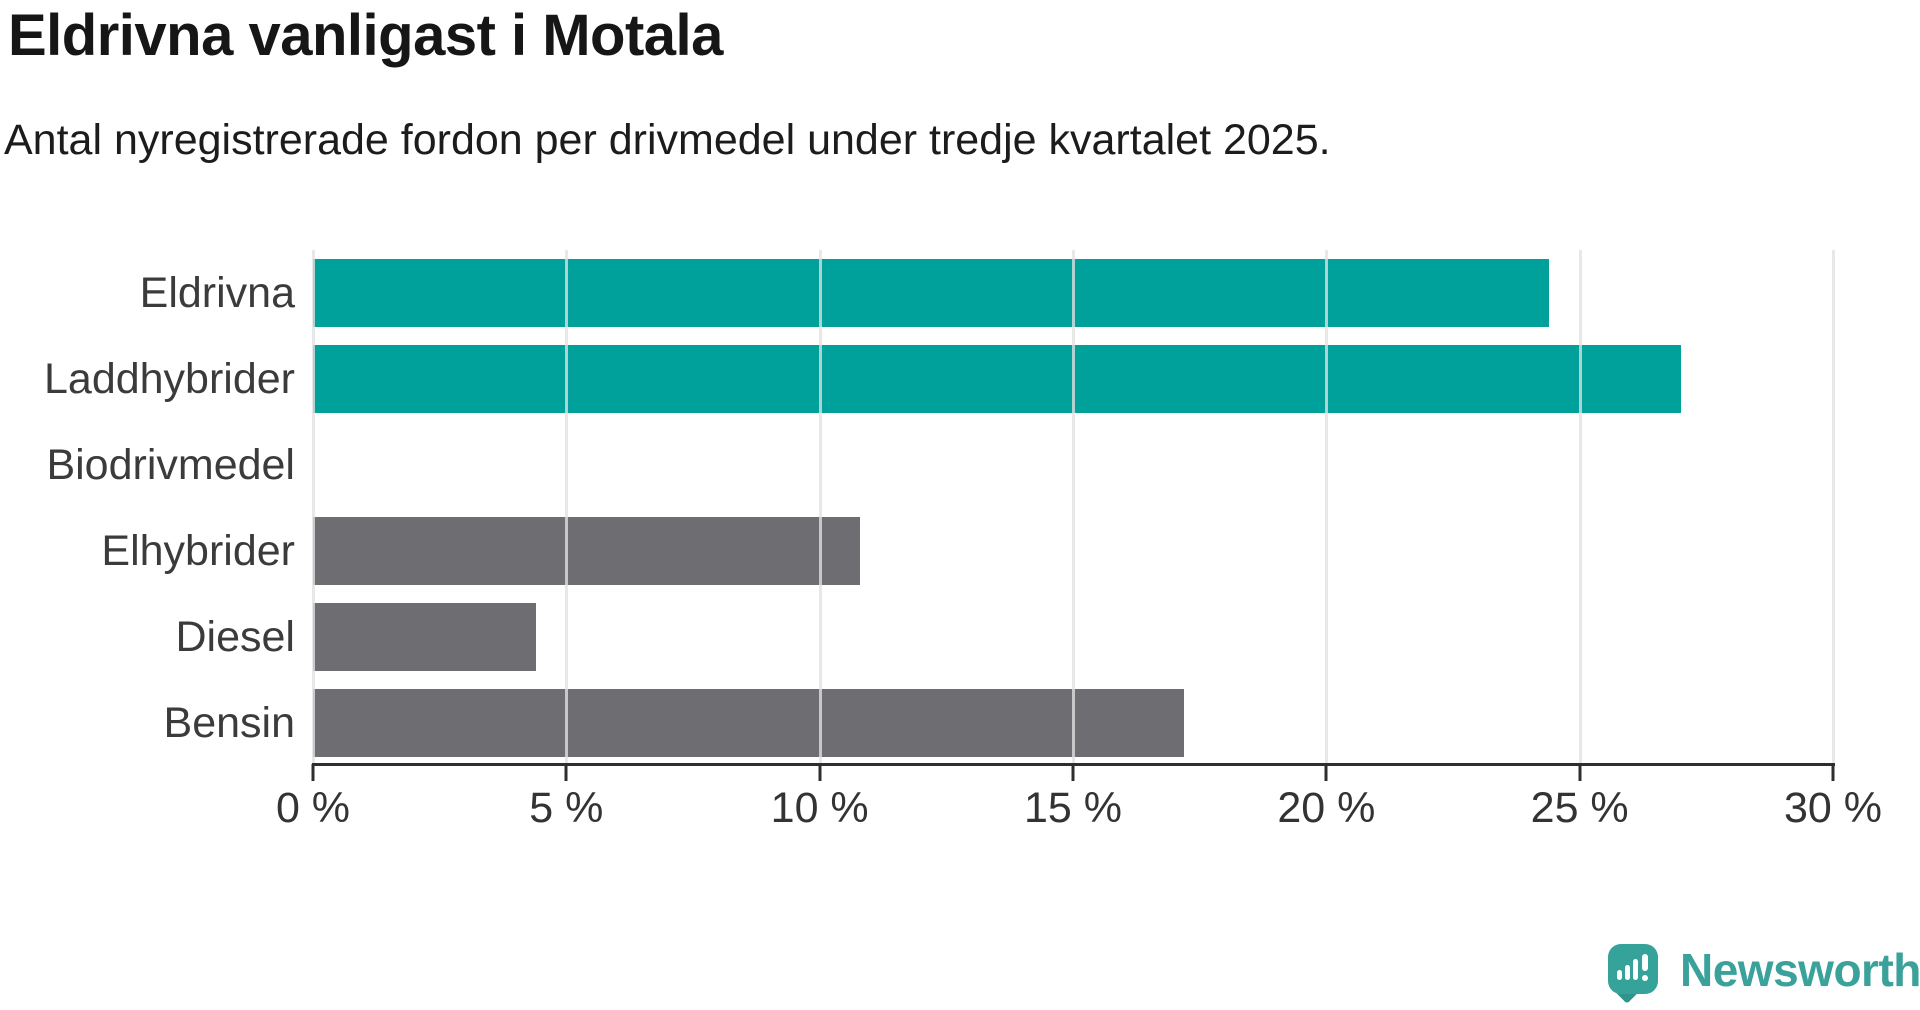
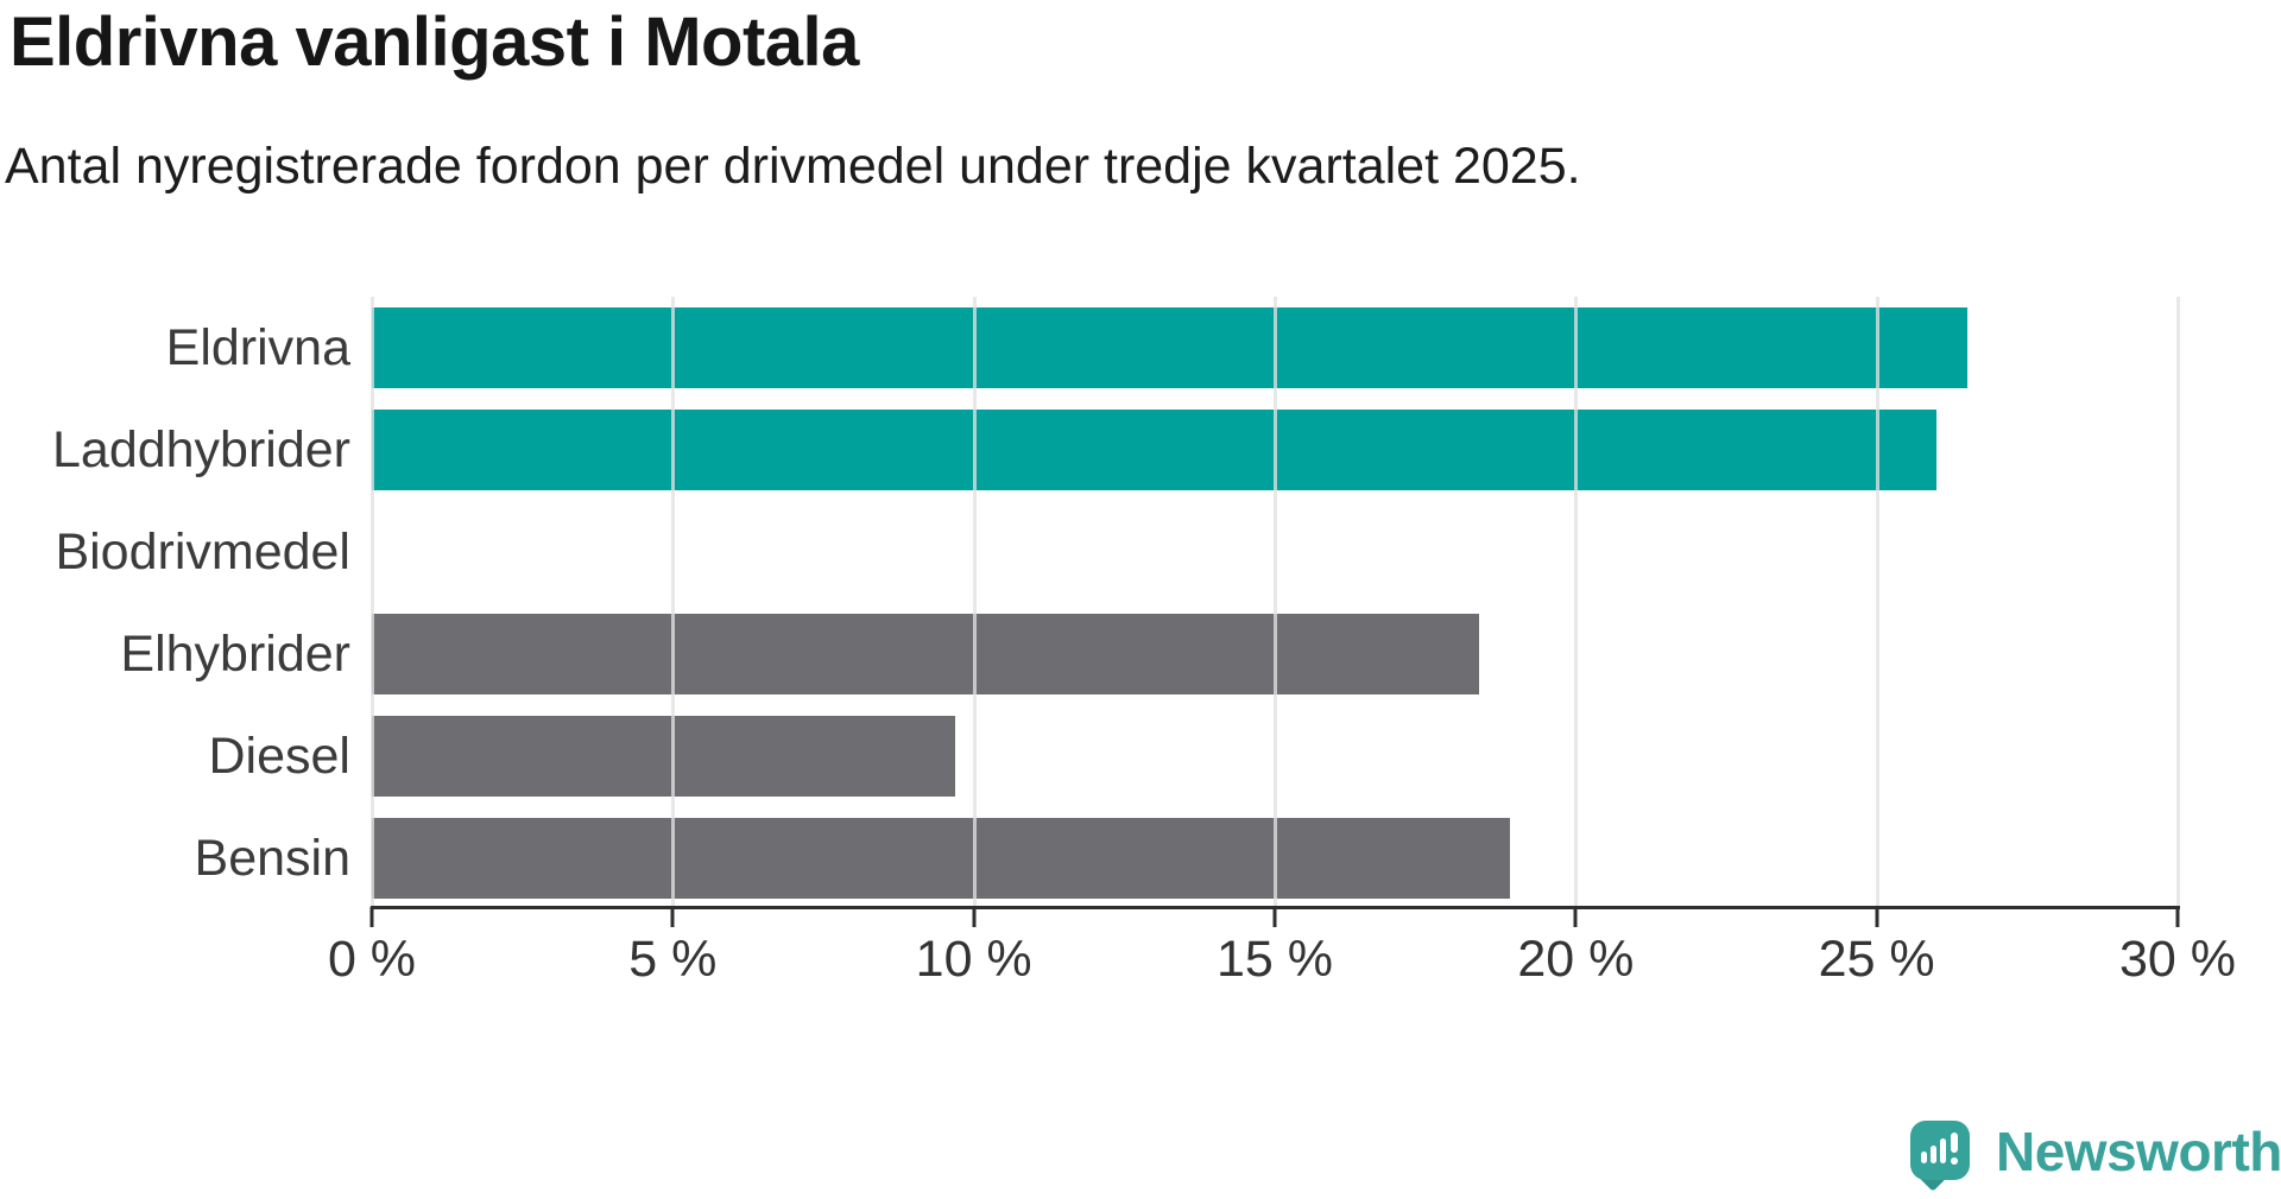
Eldrivna: 24.4% -> 26.5%
Laddhybrider: 27.0% -> 26.0%
Elhybrider: 10.8% -> 18.4%
Diesel: 4.4% -> 9.7%
Bensin: 17.2% -> 18.9%
